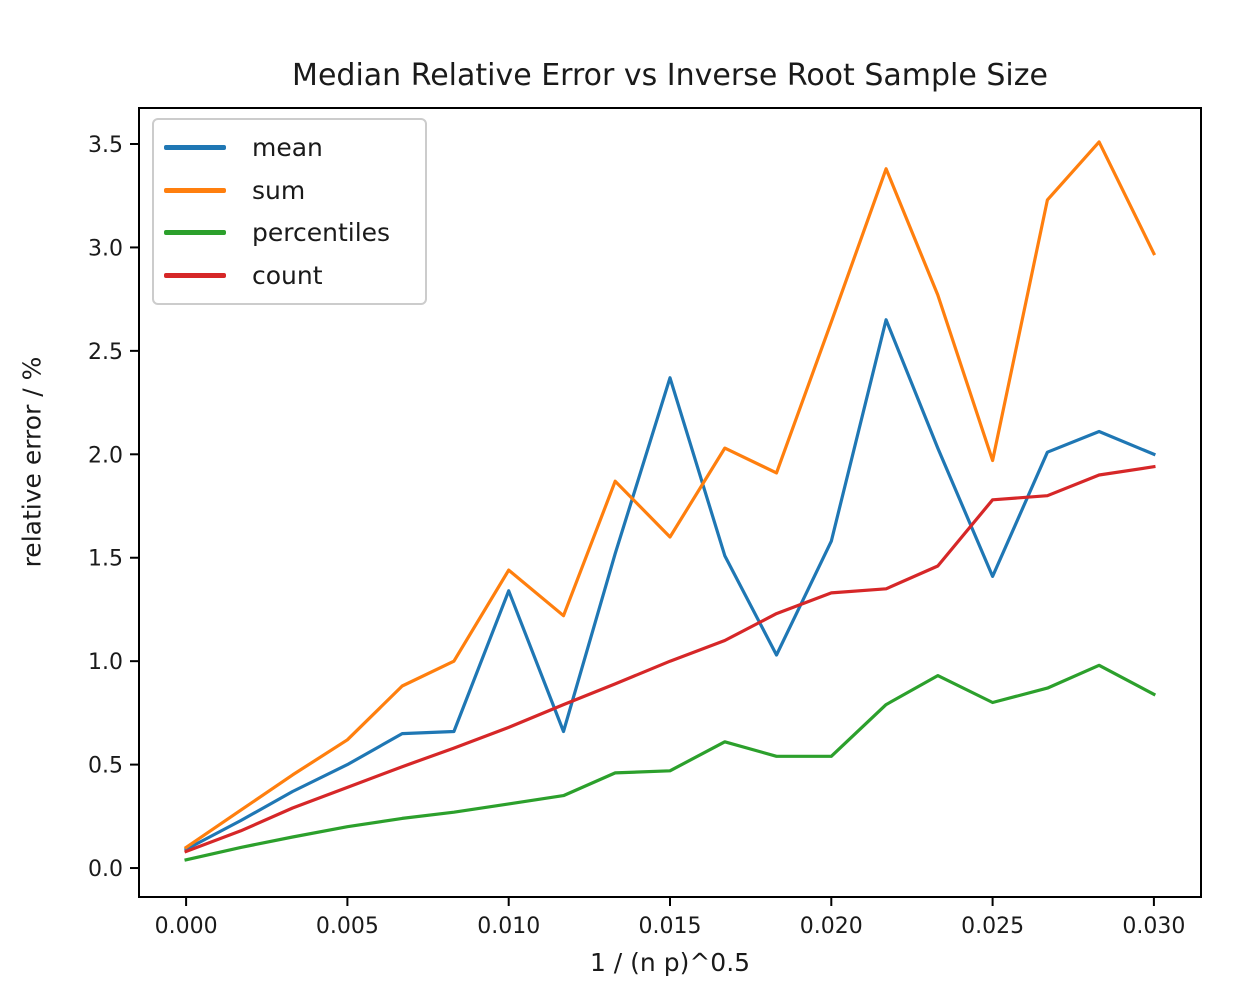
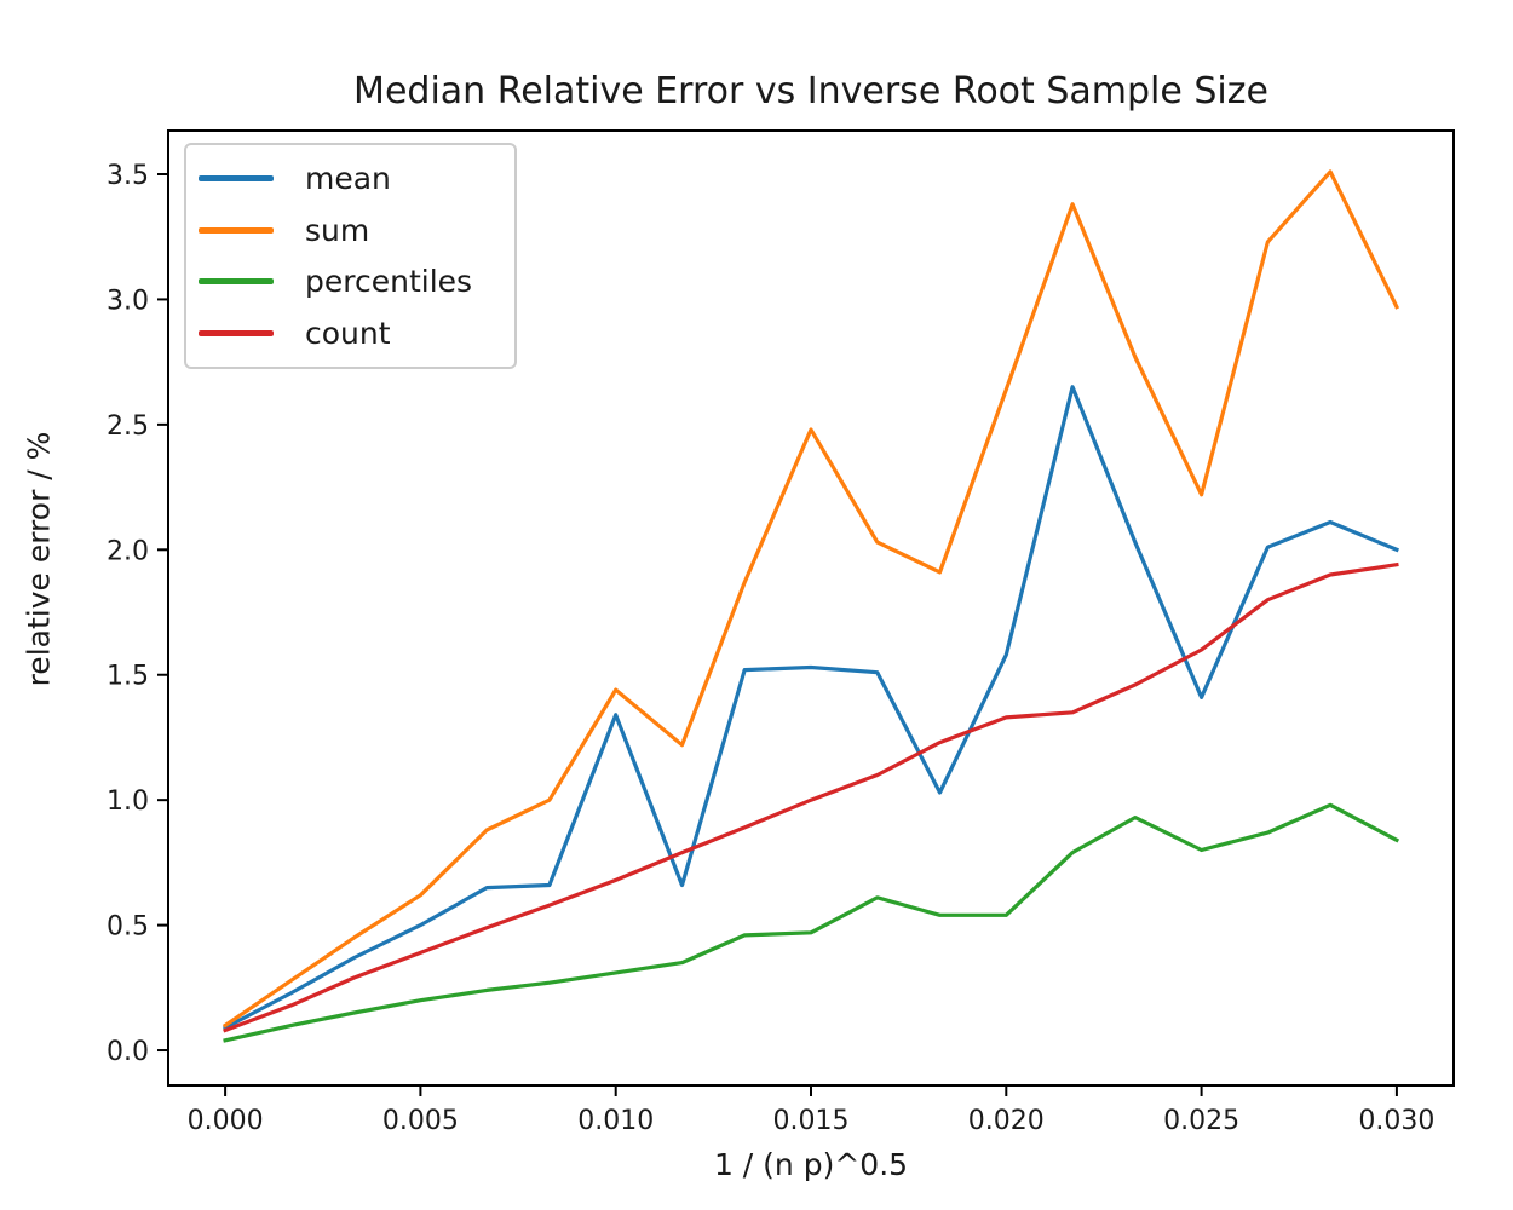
mean/0.015: 2.37 -> 1.53
sum/0.015: 1.60 -> 2.48
sum/0.025: 1.97 -> 2.22
count/0.025: 1.78 -> 1.60
